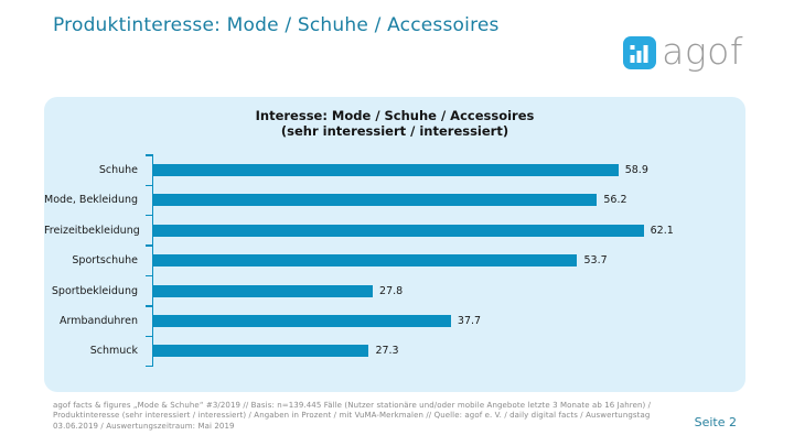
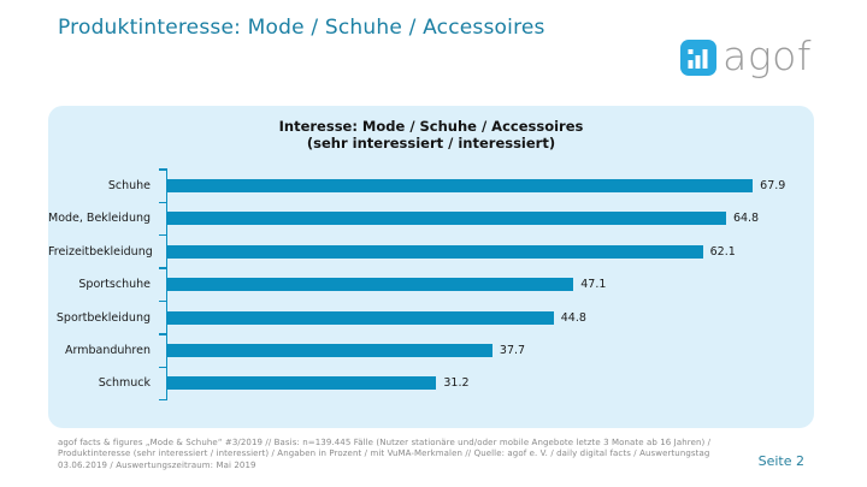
Schuhe: 58.9 -> 67.9
Mode, Bekleidung: 56.2 -> 64.8
Sportschuhe: 53.7 -> 47.1
Sportbekleidung: 27.8 -> 44.8
Schmuck: 27.3 -> 31.2
